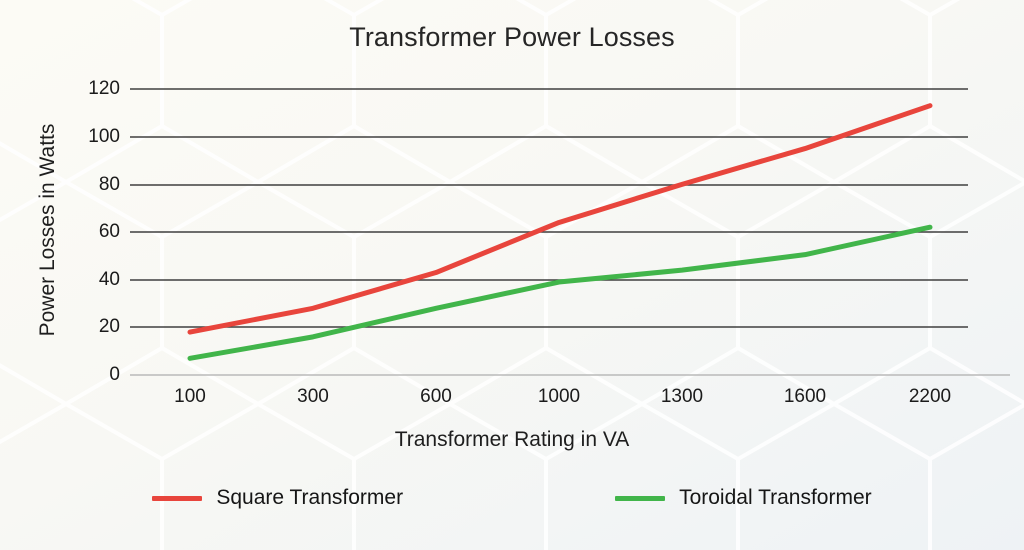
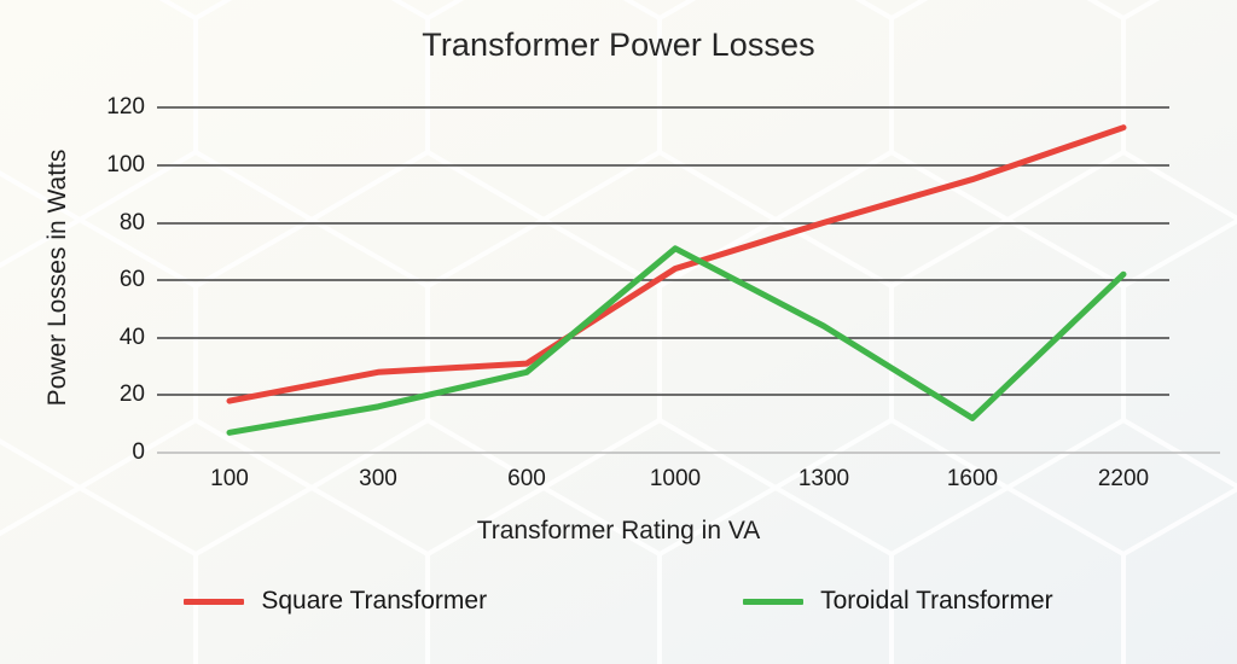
Square Transformer/600: 43 -> 31
Toroidal Transformer/1000: 39 -> 71
Toroidal Transformer/1600: 50 -> 12
